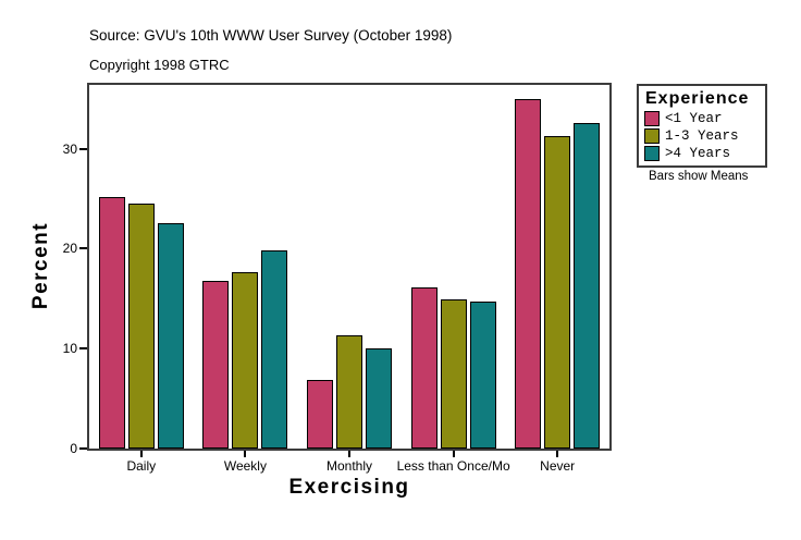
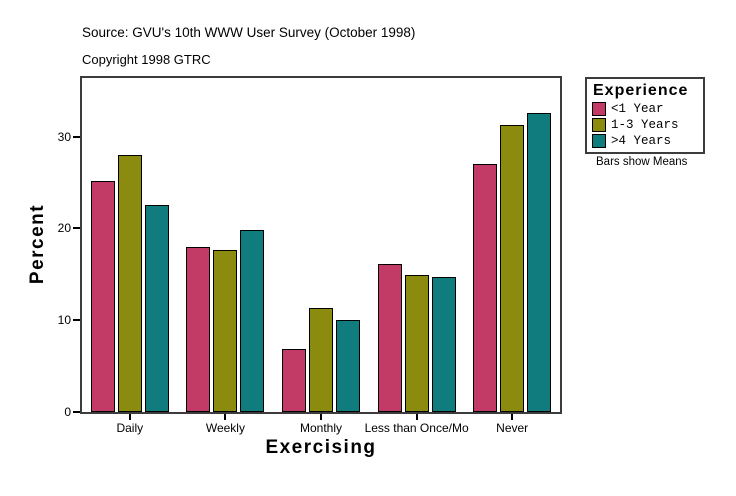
1-3 Years/Daily: 24 -> 28
<1 Year/Weekly: 17 -> 18
<1 Year/Never: 35 -> 27
